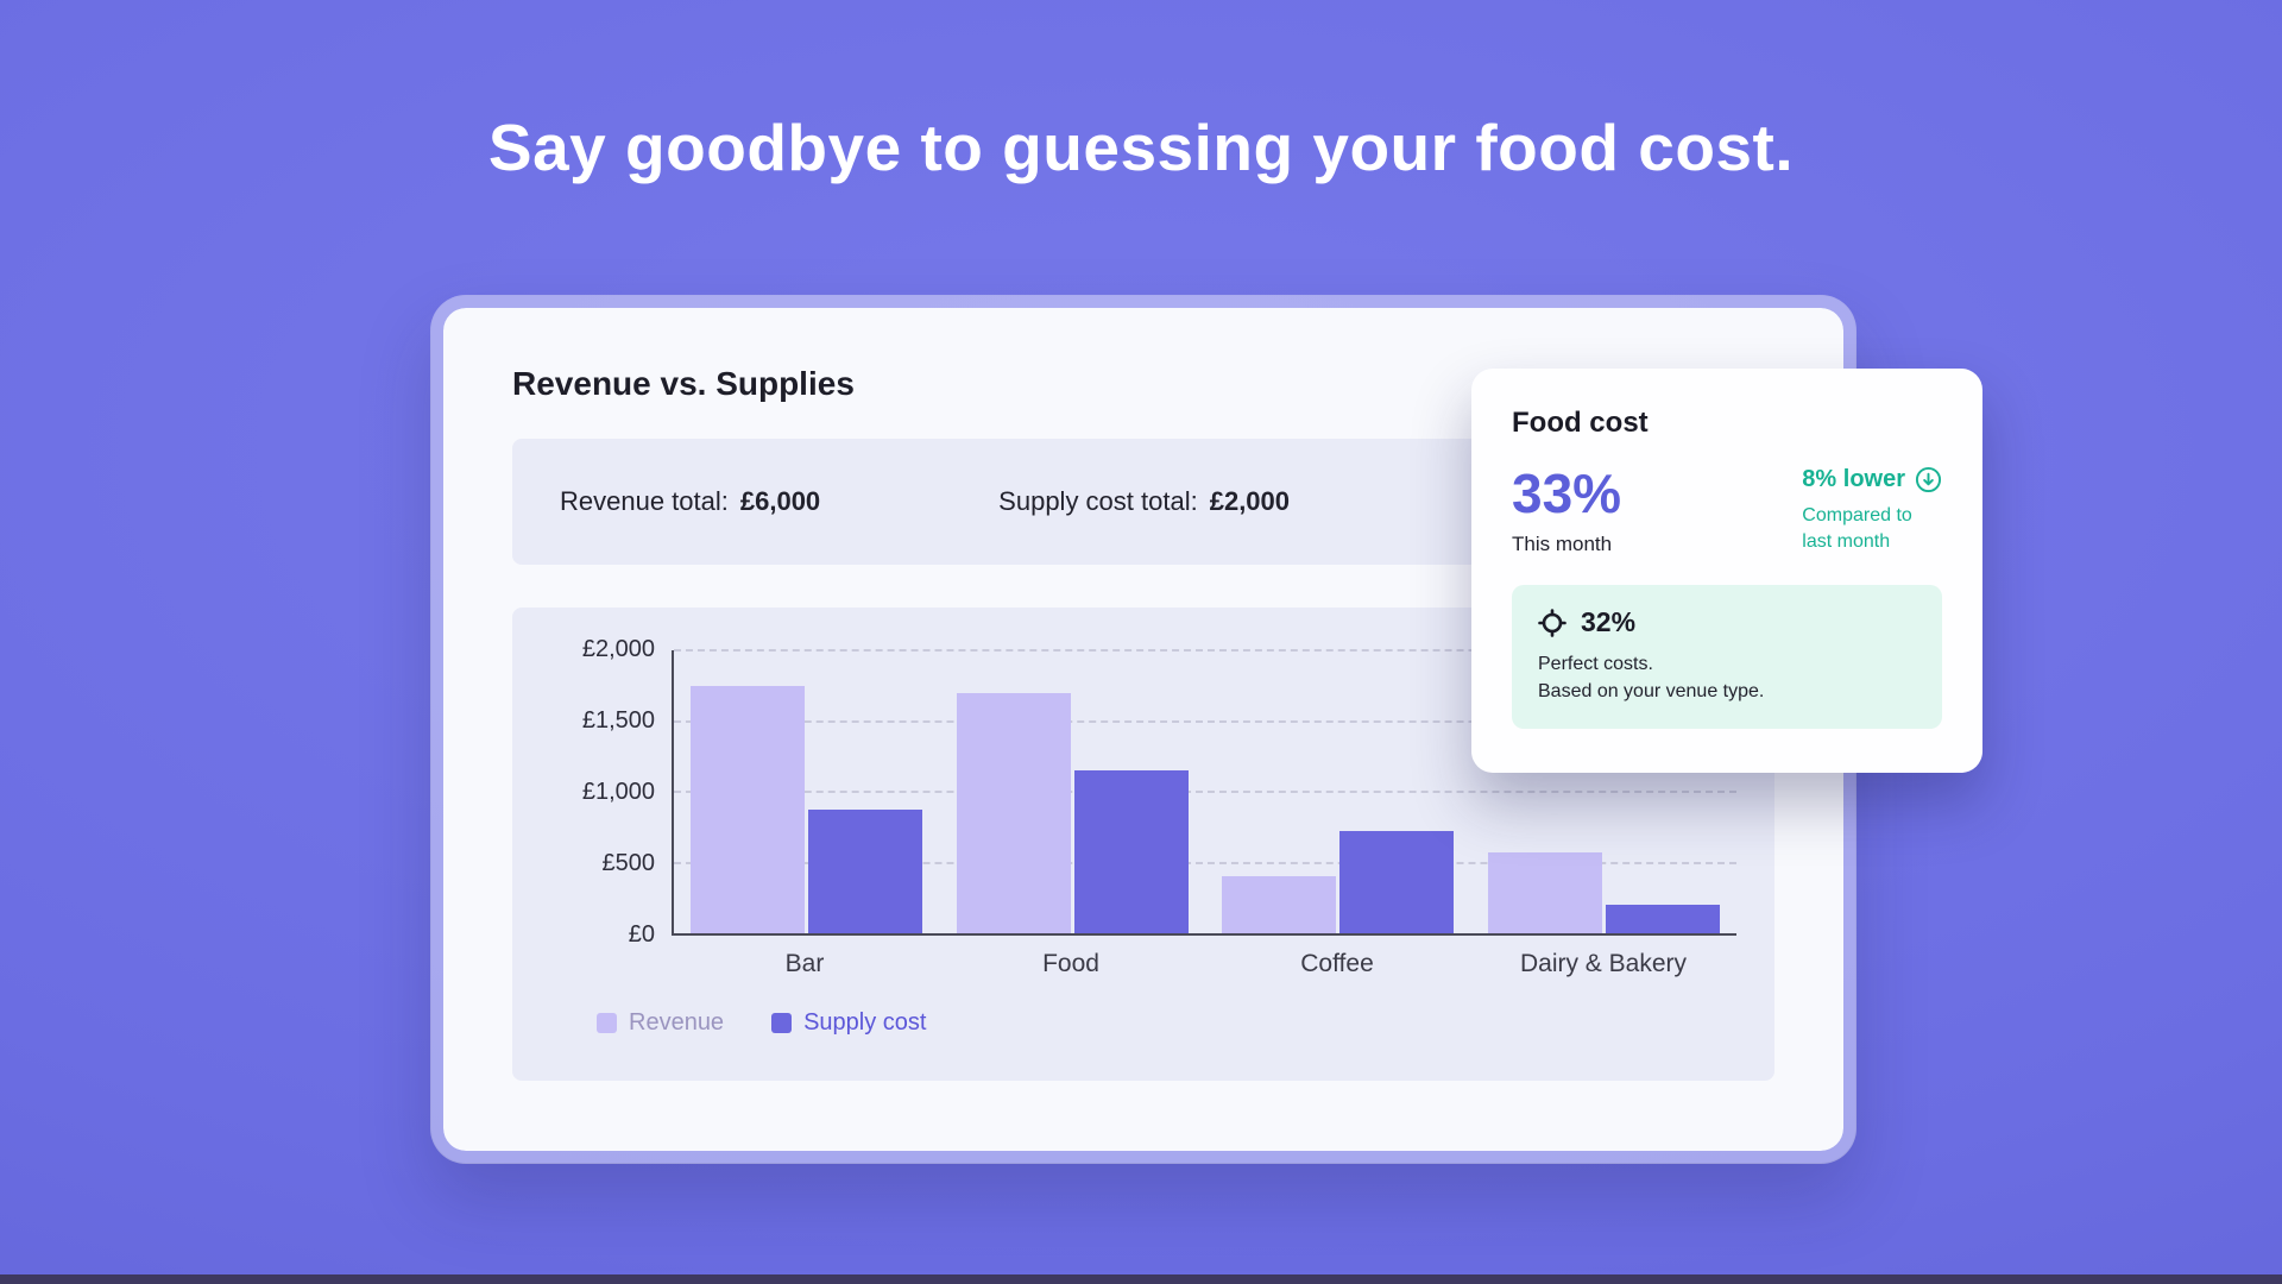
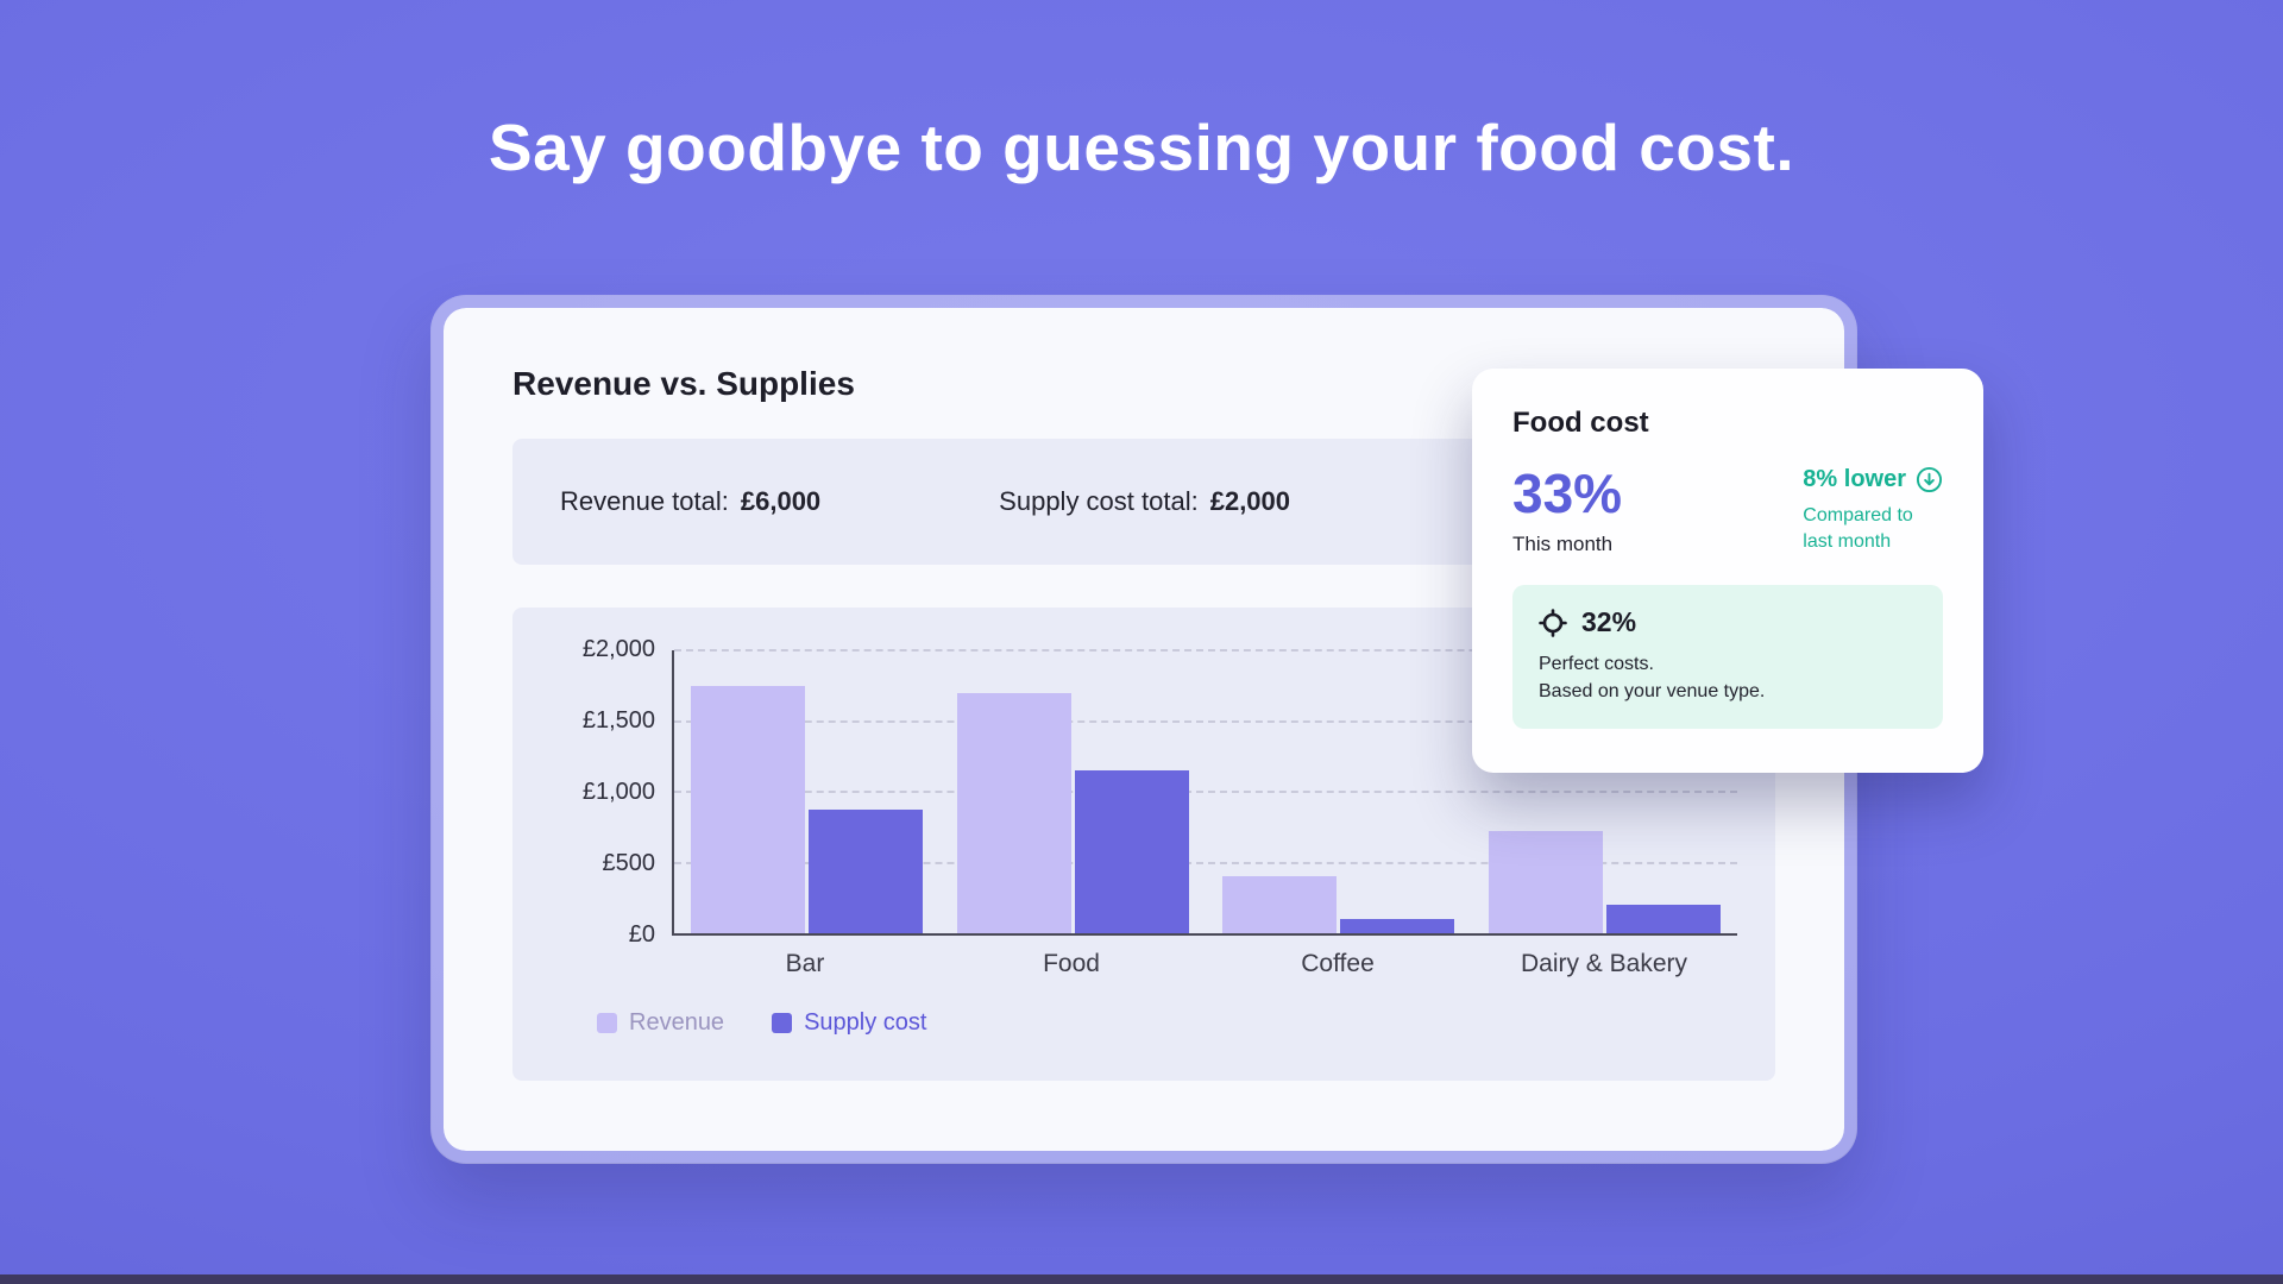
Supply cost/Coffee: £720 -> £100
Revenue/Dairy & Bakery: £580 -> £720
